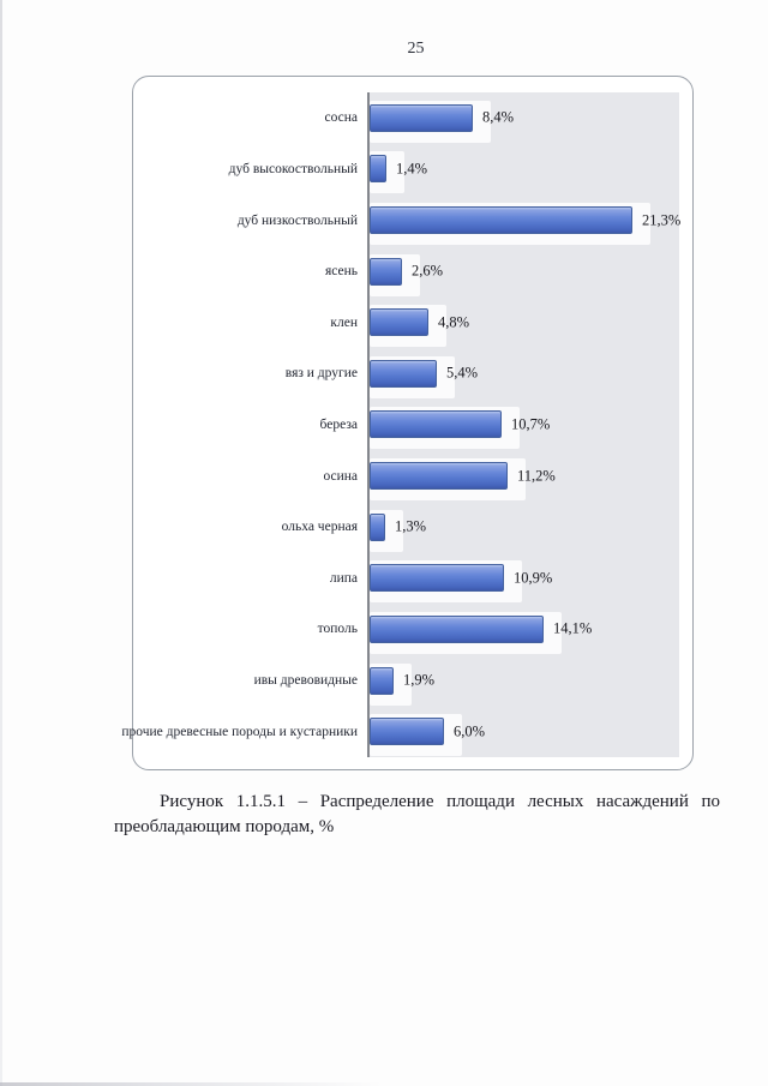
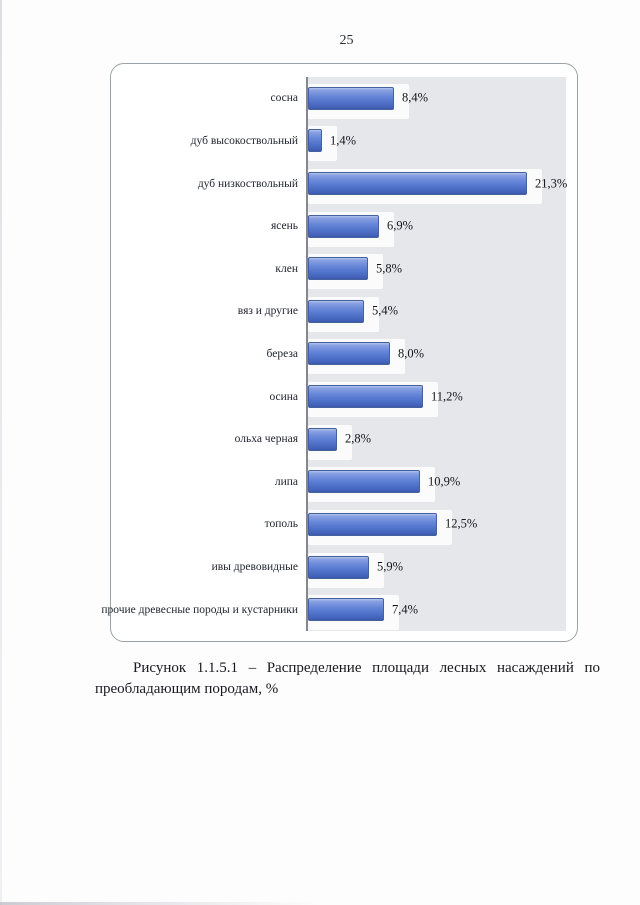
ясень: 2,6% -> 6,9%
клен: 4,8% -> 5,8%
береза: 10,7% -> 8,0%
ольха черная: 1,3% -> 2,8%
тополь: 14,1% -> 12,5%
ивы древовидные: 1,9% -> 5,9%
прочие древесные породы и кустарники: 6,0% -> 7,4%
